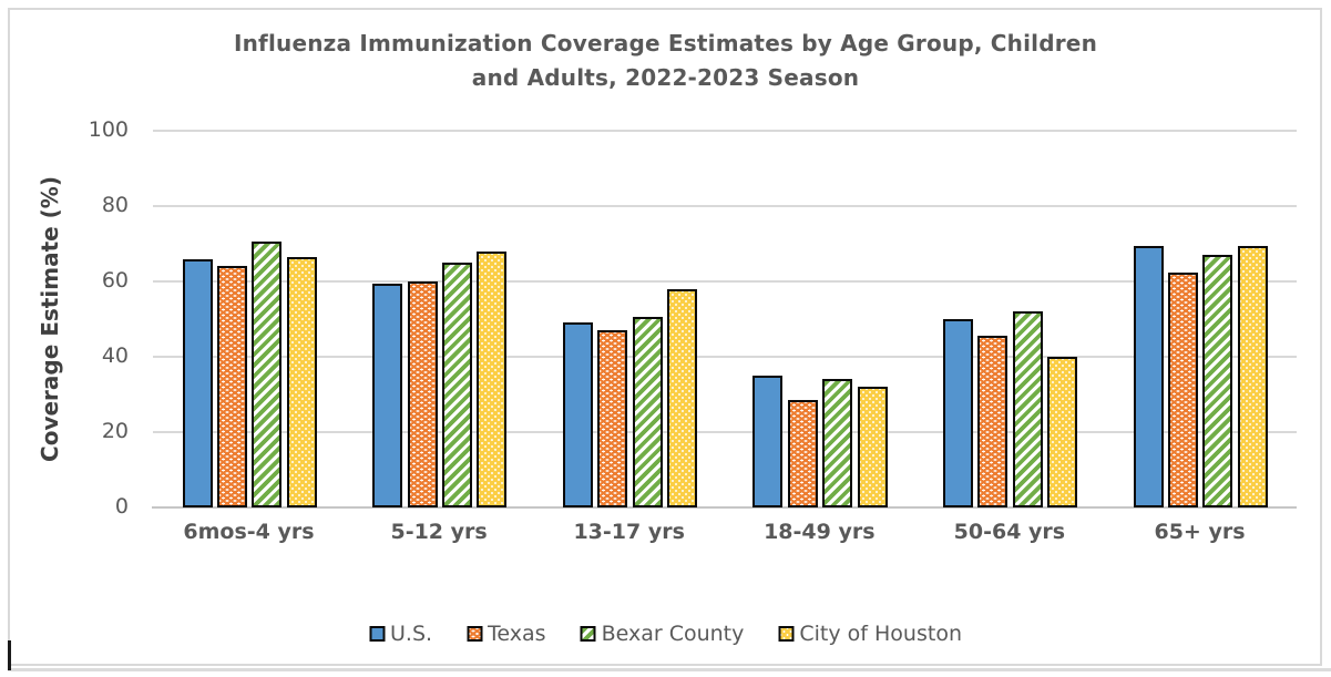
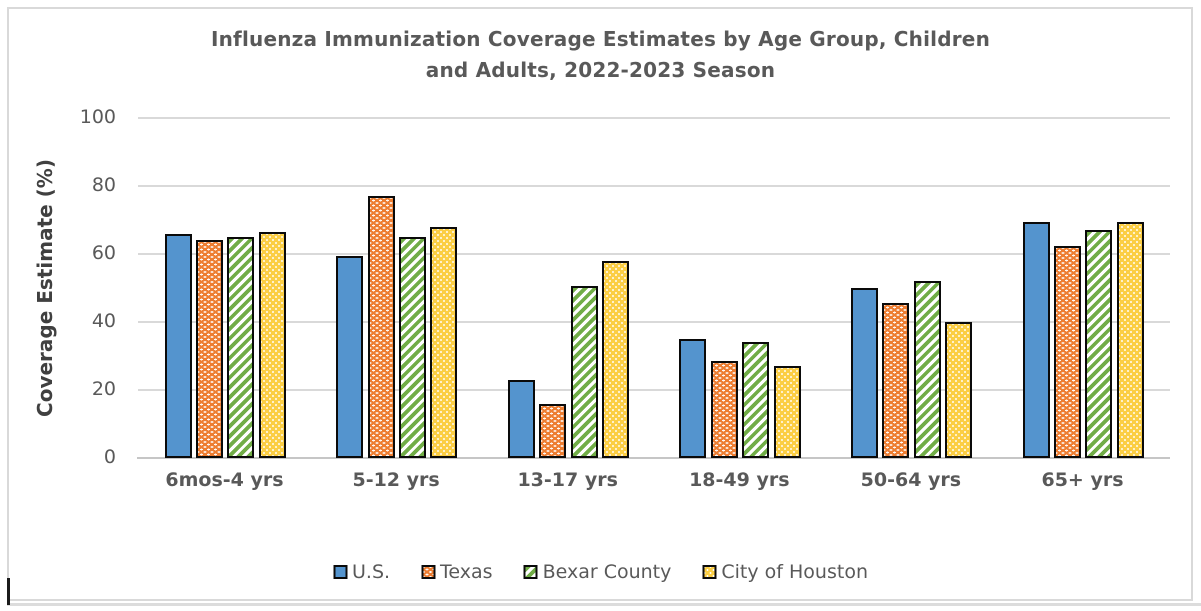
Bexar County/6mos-4 yrs: 70 -> 65
Texas/5-12 yrs: 60 -> 77
U.S./13-17 yrs: 49 -> 23
Texas/13-17 yrs: 47 -> 16
City of Houston/18-49 yrs: 32 -> 27
